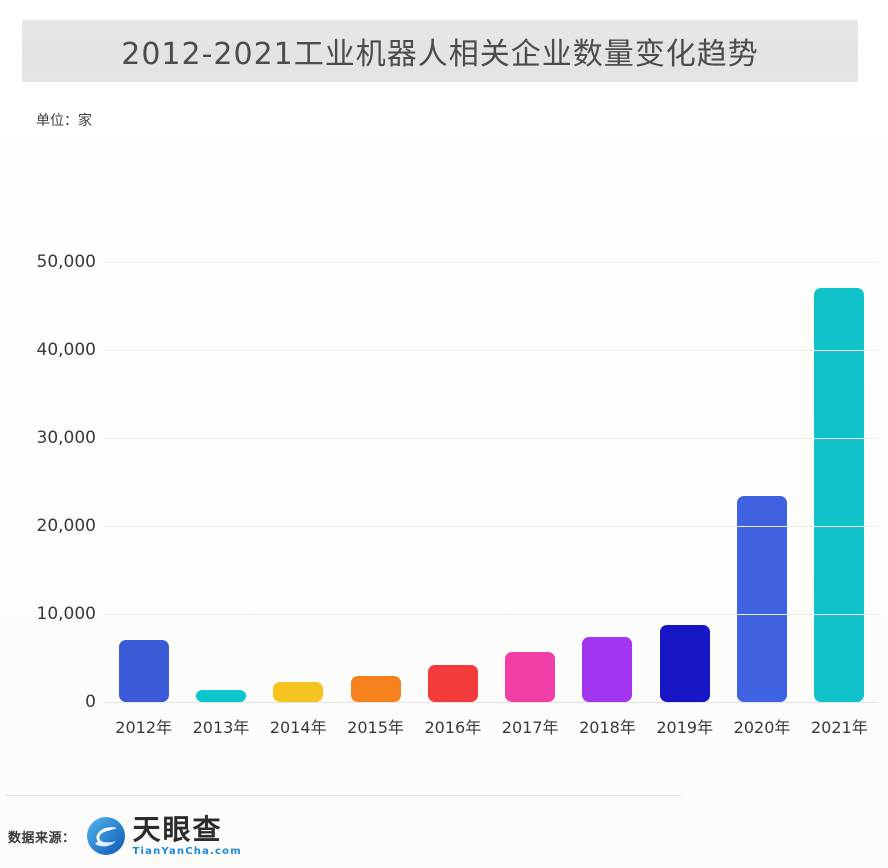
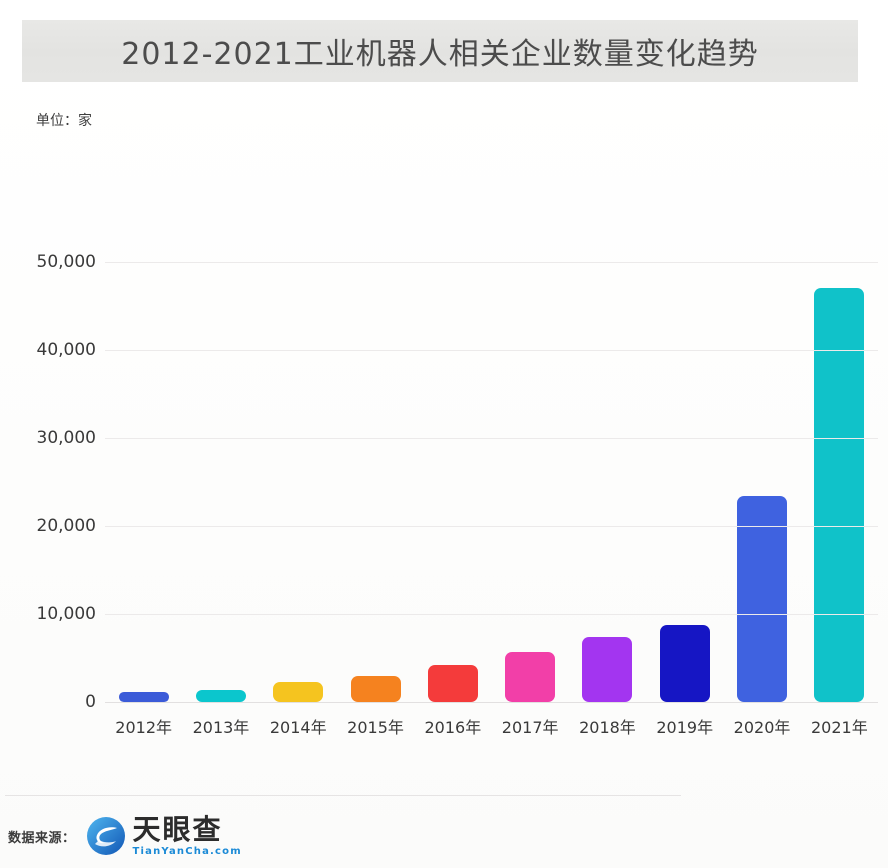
2012年: 7000 -> 1000
